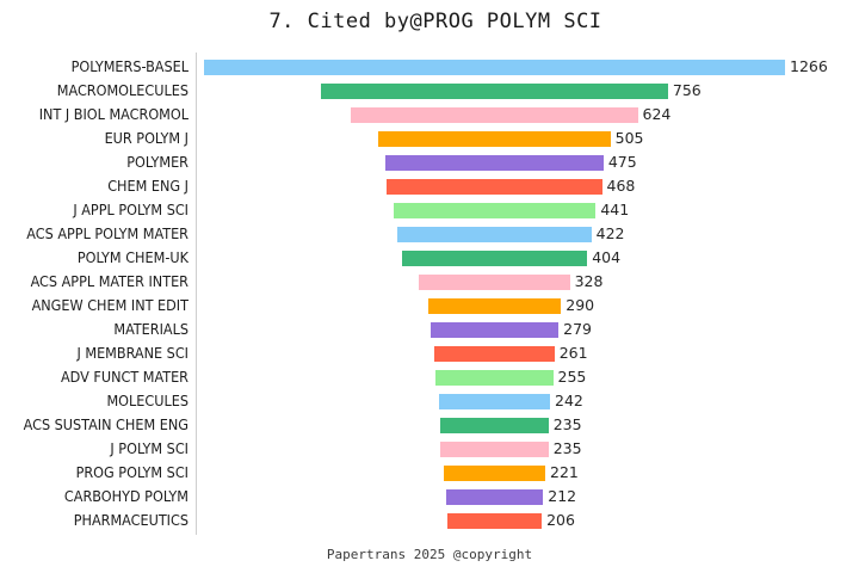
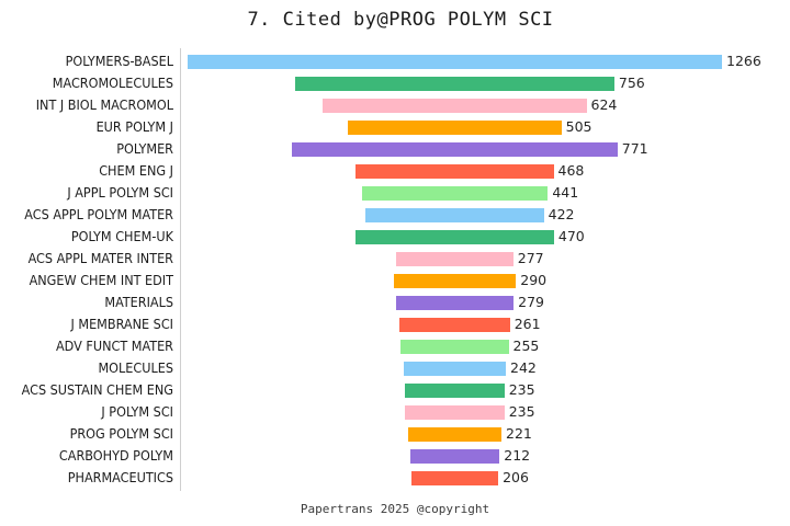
POLYMER: 475 -> 771
POLYM CHEM-UK: 404 -> 470
ACS APPL MATER INTER: 328 -> 277
